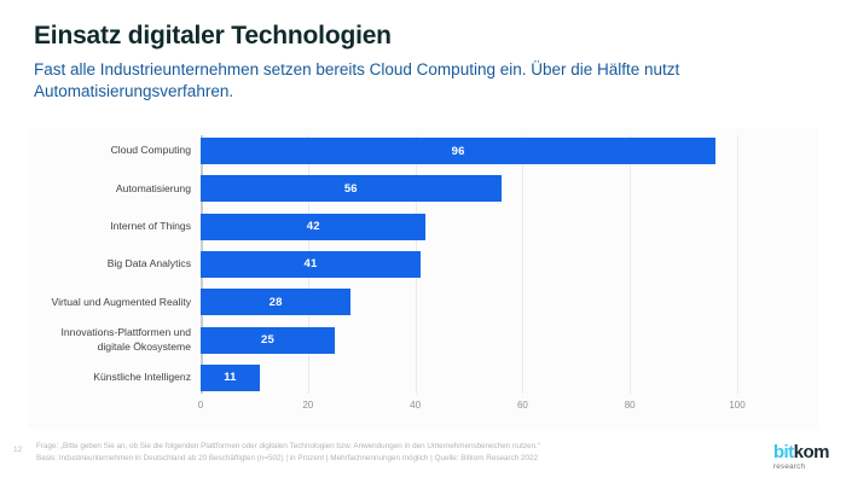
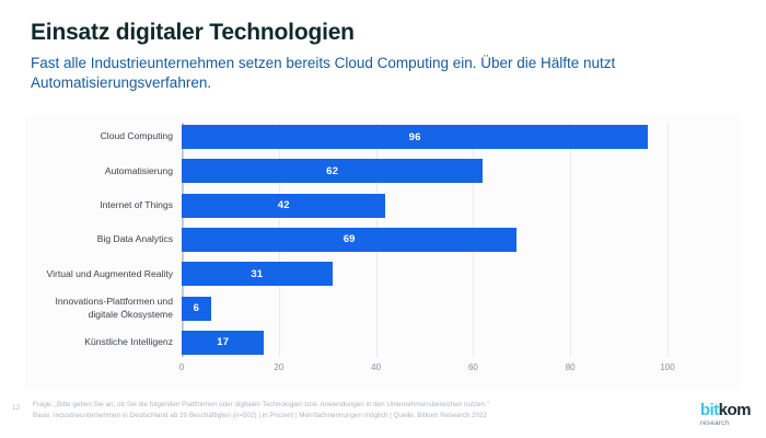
Automatisierung: 56 -> 62
Big Data Analytics: 41 -> 69
Virtual und Augmented Reality: 28 -> 31
Innovations-Plattformen und digitale Ökosysteme: 25 -> 6
Künstliche Intelligenz: 11 -> 17
